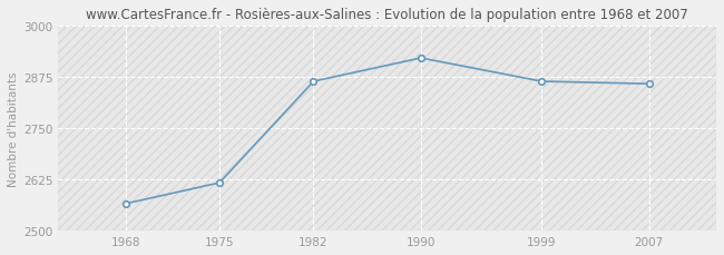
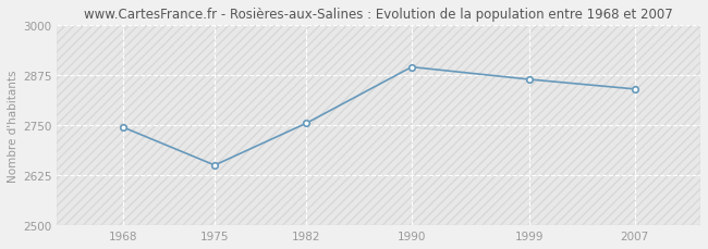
1968: 2566 -> 2745
1975: 2617 -> 2650
1982: 2864 -> 2755
1990: 2921 -> 2895
2007: 2858 -> 2840
